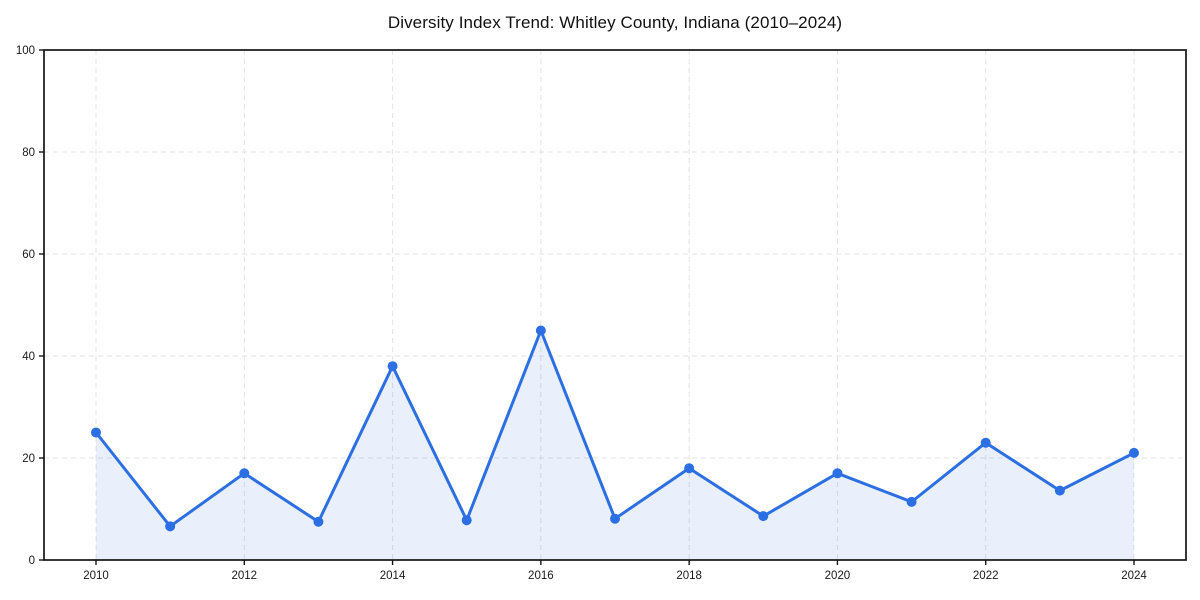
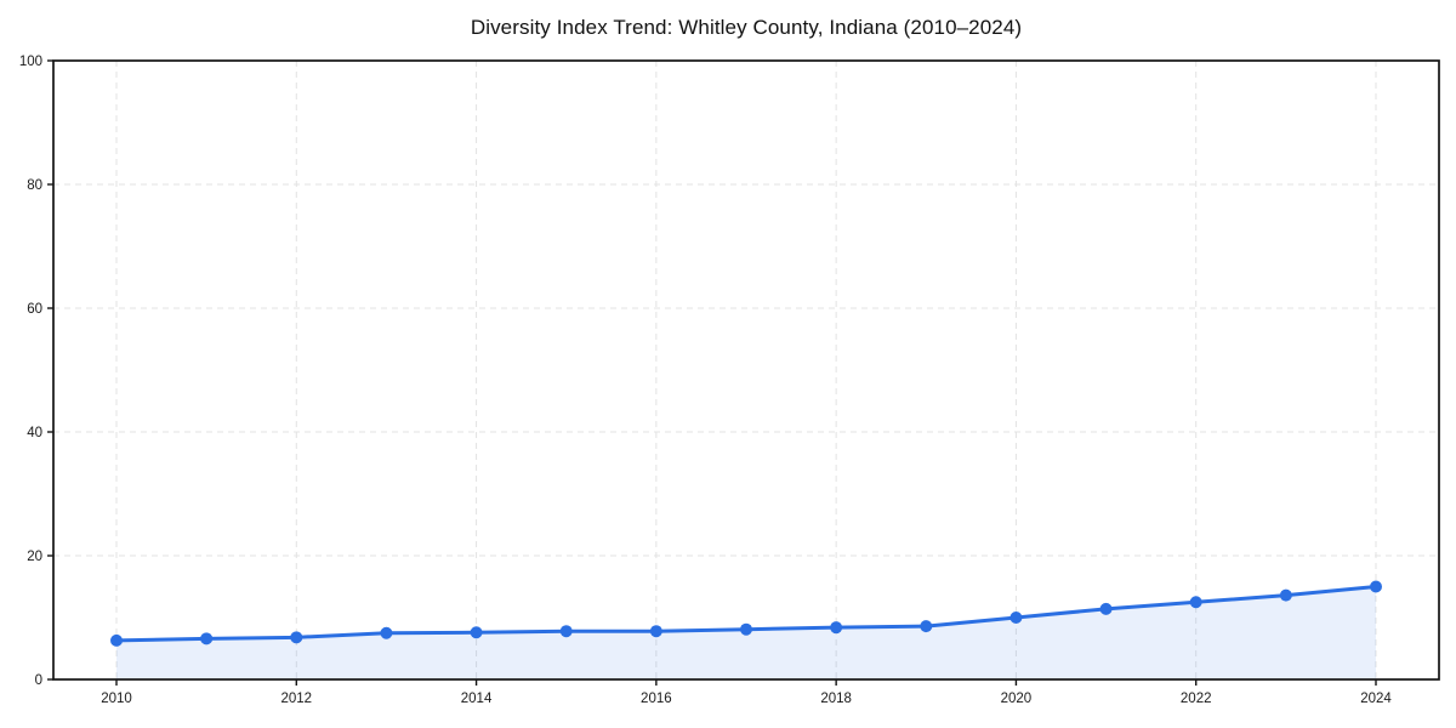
2010: 25 -> 6
2012: 17 -> 7
2014: 38 -> 8
2016: 45 -> 8
2018: 18 -> 8
2020: 17 -> 10
2022: 23 -> 12
2024: 21 -> 15
